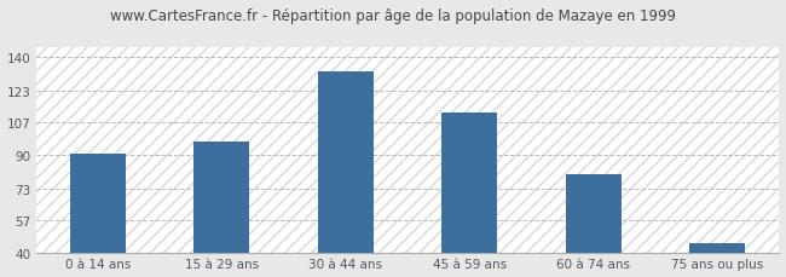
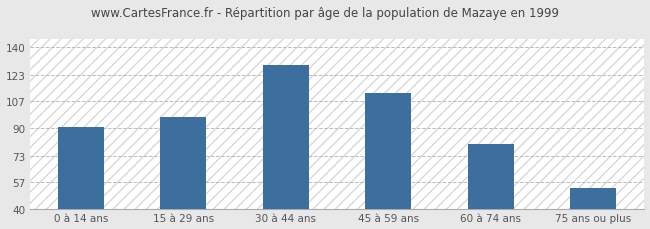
30 à 44 ans: 133 -> 129
75 ans ou plus: 45 -> 53
